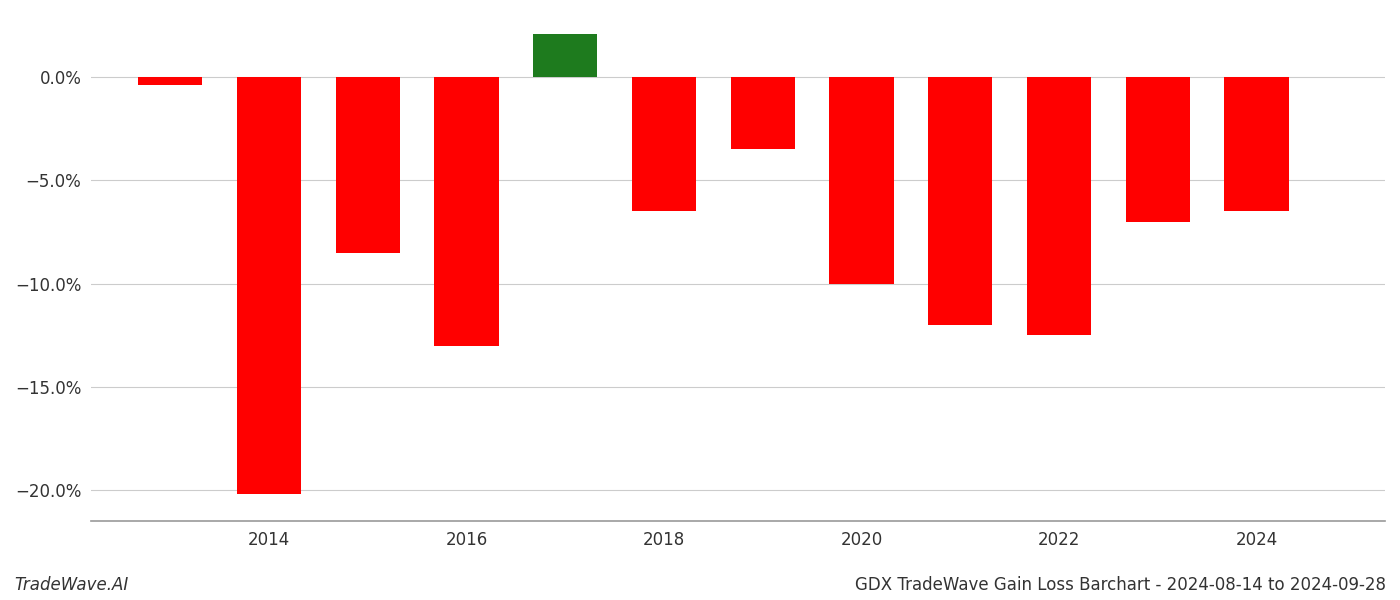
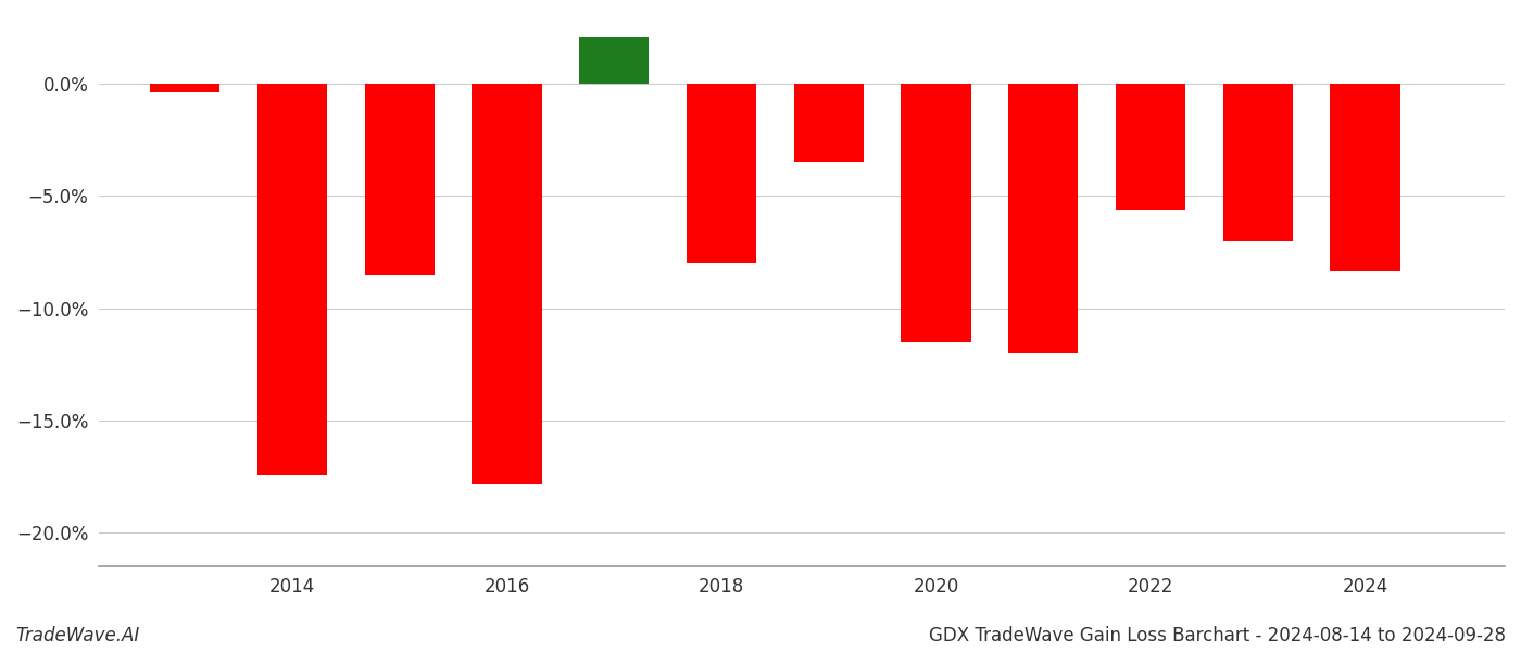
2014: -20.2% -> -17.4%
2016: -13.0% -> -17.8%
2018: -6.5% -> -8.0%
2020: -10.0% -> -11.5%
2022: -12.5% -> -5.6%
2024: -6.5% -> -8.3%
